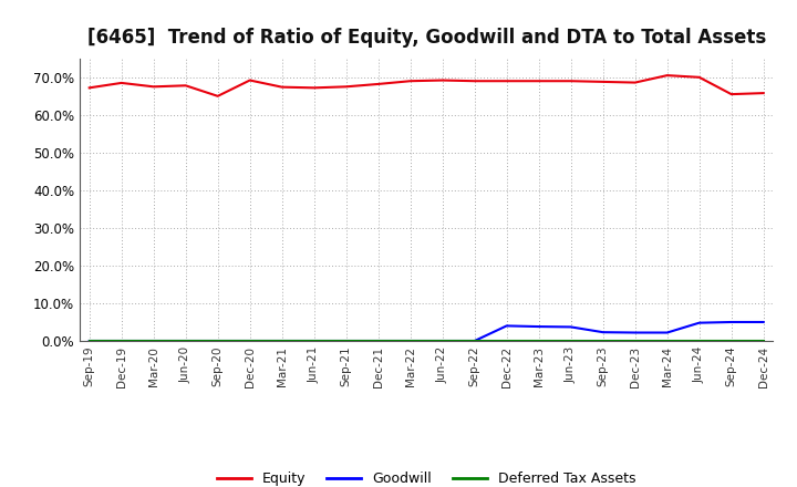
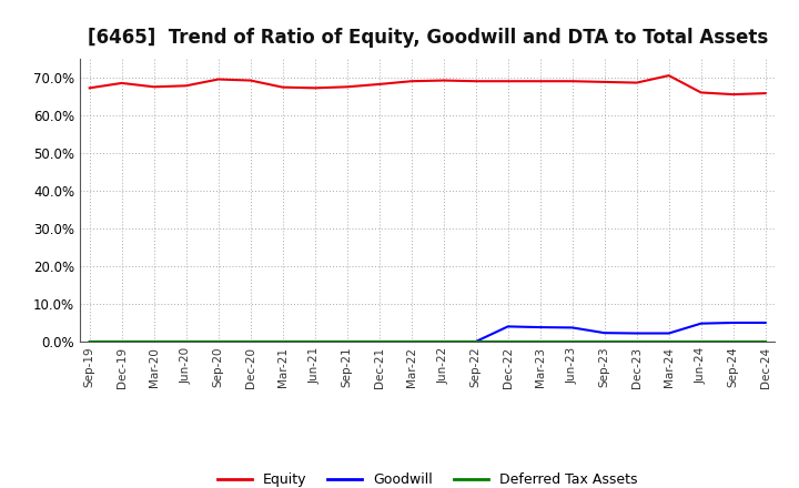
Equity/Sep-20: 65.0% -> 69.5%
Equity/Jun-24: 70.0% -> 66.0%
